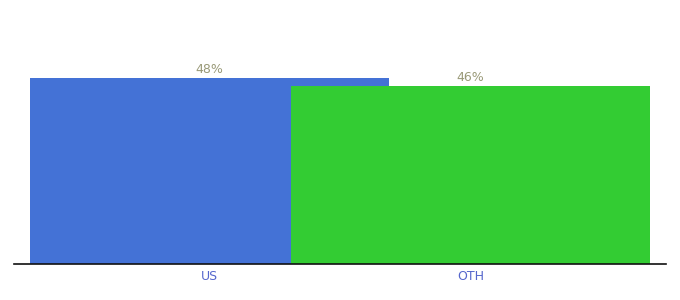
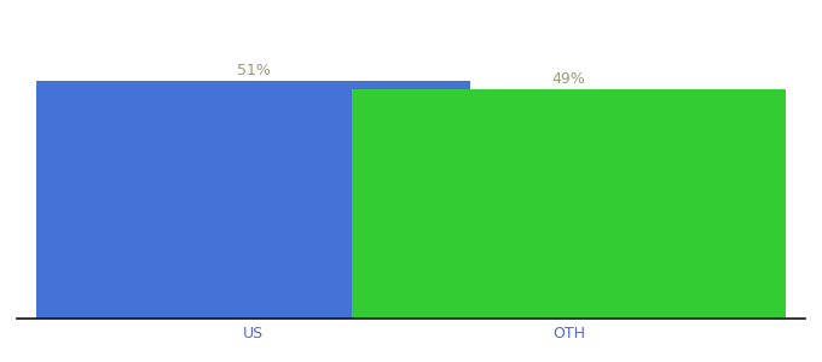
US: 48% -> 51%
OTH: 46% -> 49%
